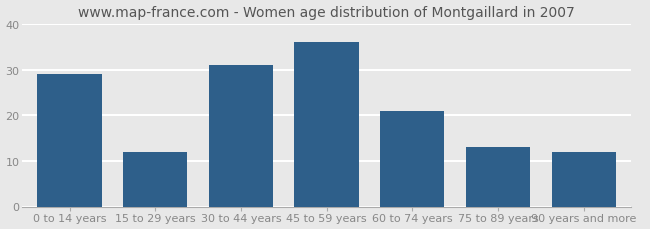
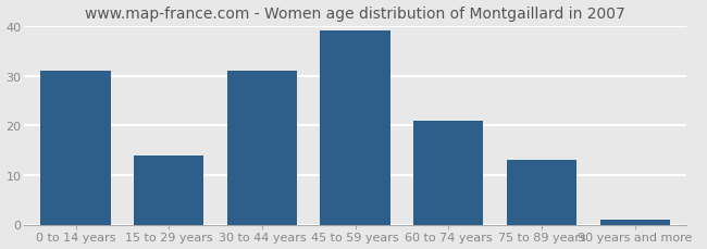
0 to 14 years: 29 -> 31
15 to 29 years: 12 -> 14
45 to 59 years: 36 -> 39
90 years and more: 12 -> 1
